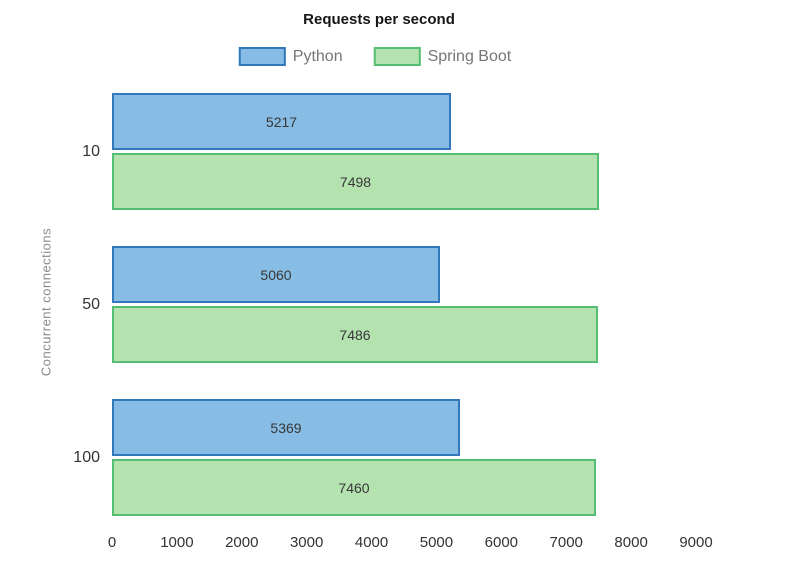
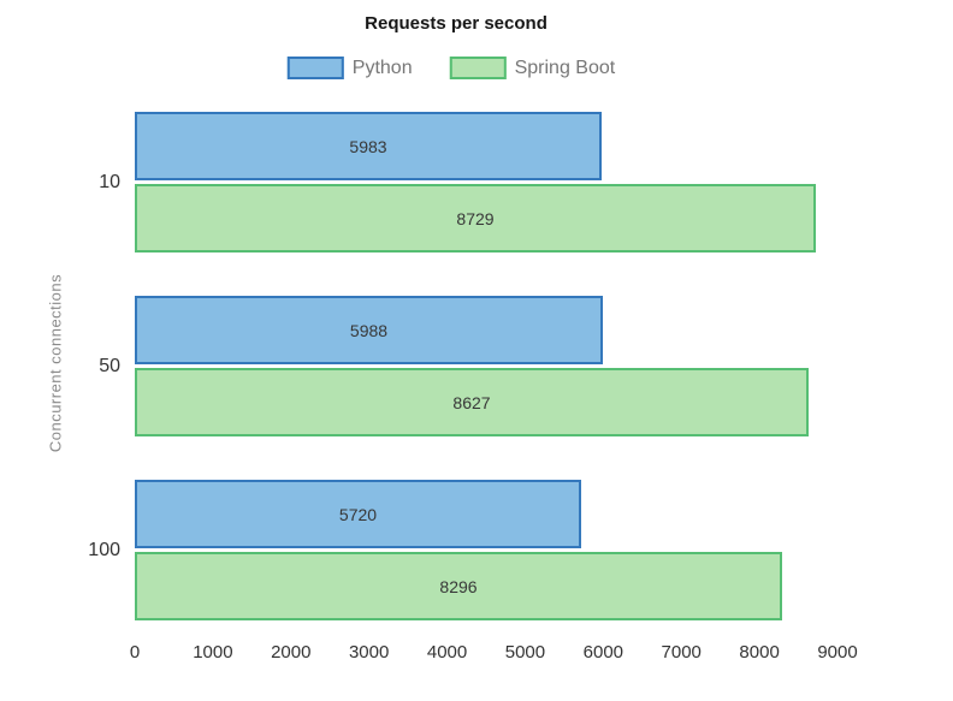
Python/10: 5217 -> 5983
Spring Boot/10: 7498 -> 8729
Python/50: 5060 -> 5988
Spring Boot/50: 7486 -> 8627
Python/100: 5369 -> 5720
Spring Boot/100: 7460 -> 8296
